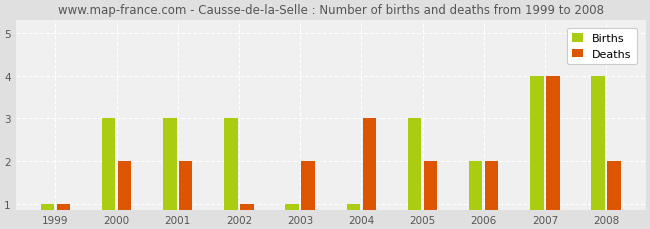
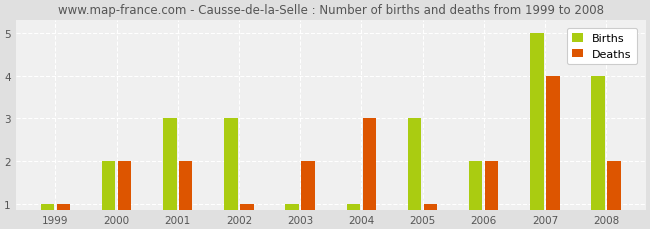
Births/2000: 3 -> 2
Deaths/2005: 2 -> 1
Births/2007: 4 -> 5
